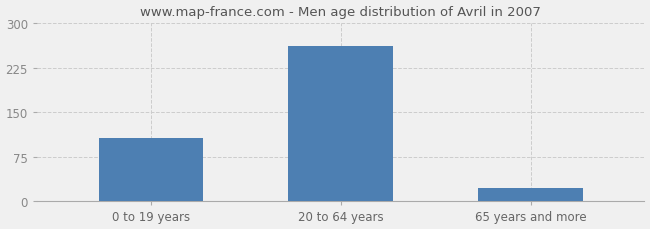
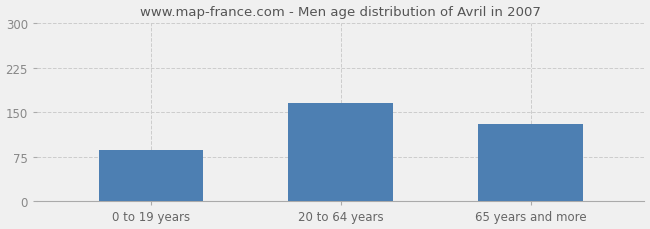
0 to 19 years: 107 -> 86
20 to 64 years: 262 -> 166
65 years and more: 22 -> 130
